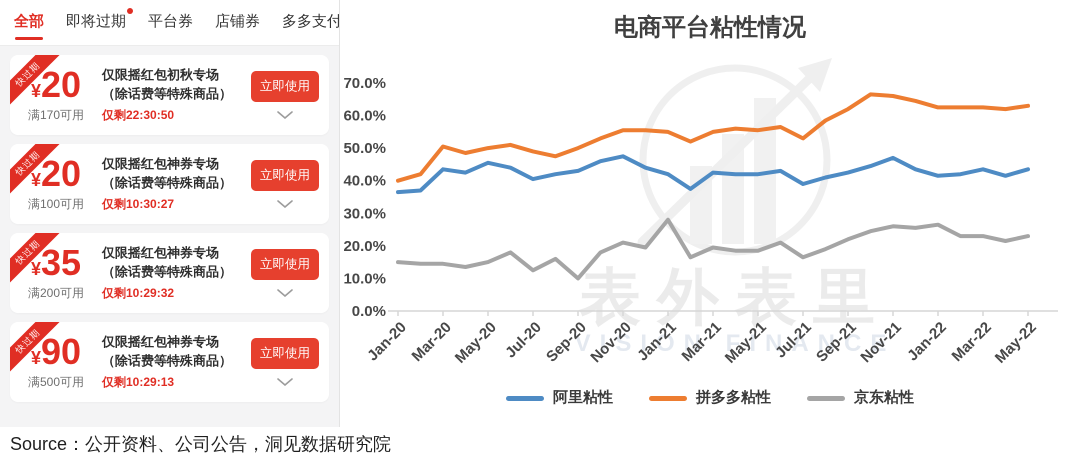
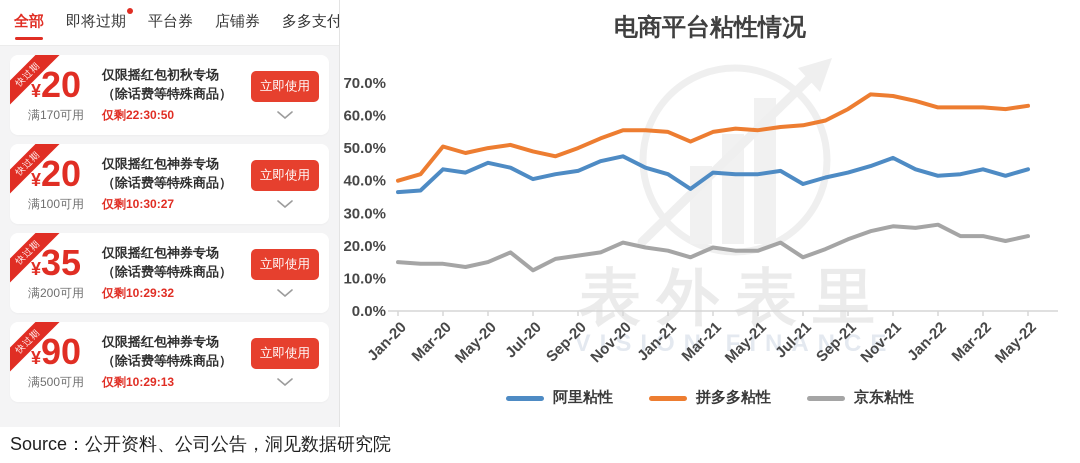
京东粘性/Sep-20: 10% -> 17%
京东粘性/Jan-21: 28% -> 18%
拼多多粘性/Jul-21: 53% -> 57%
